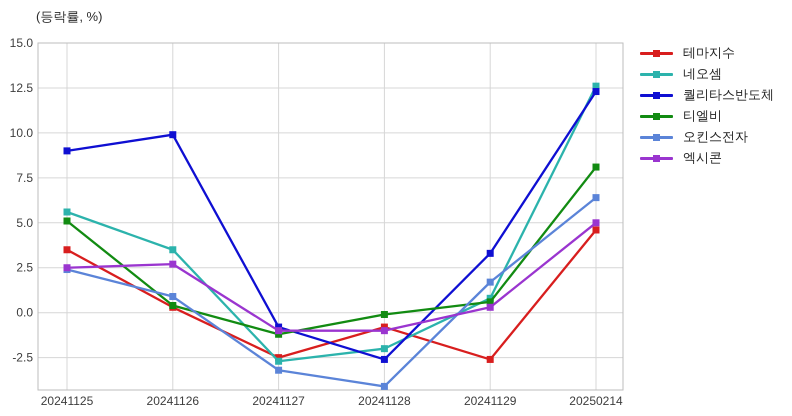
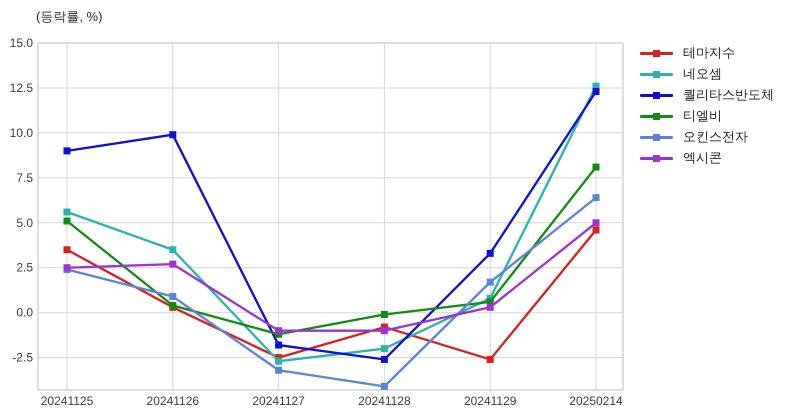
퀄리타스반도체/20241127: -0.8 -> -1.8
